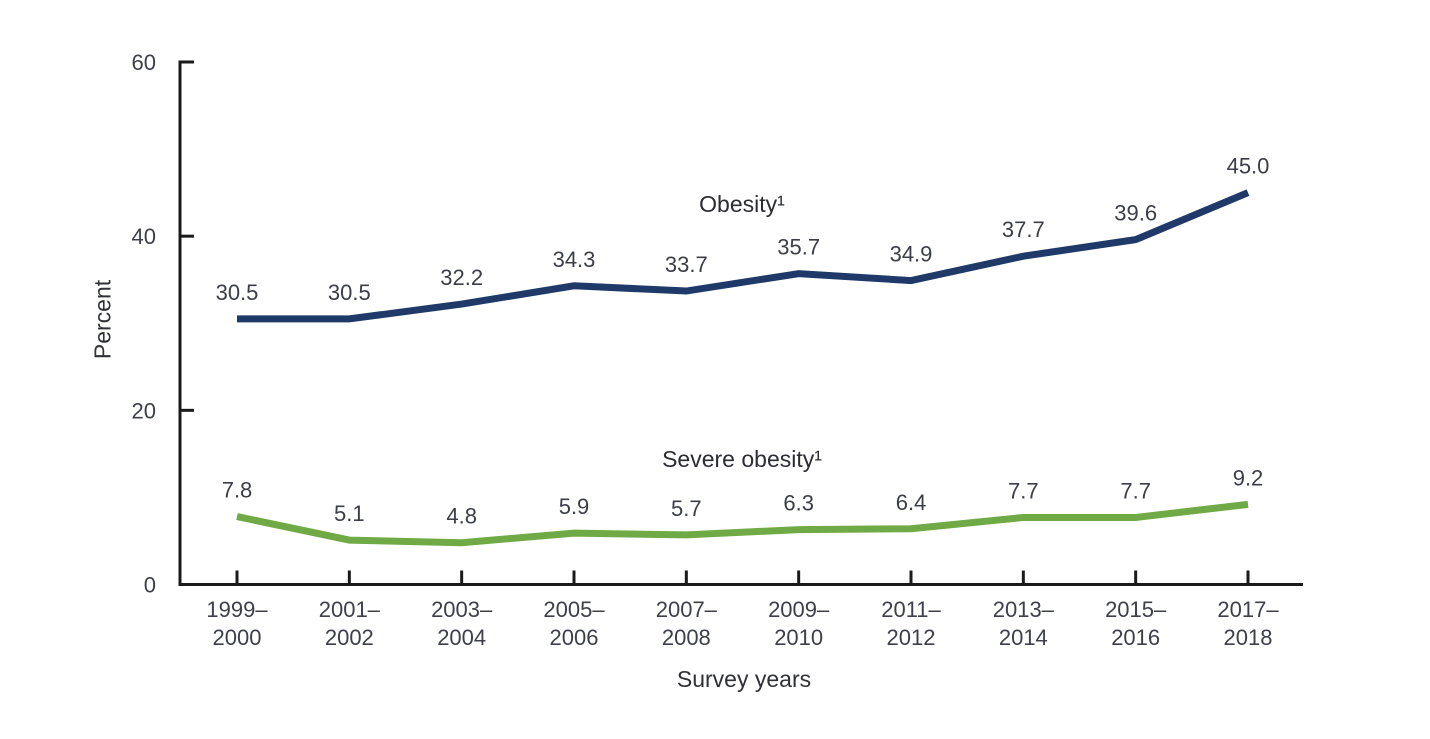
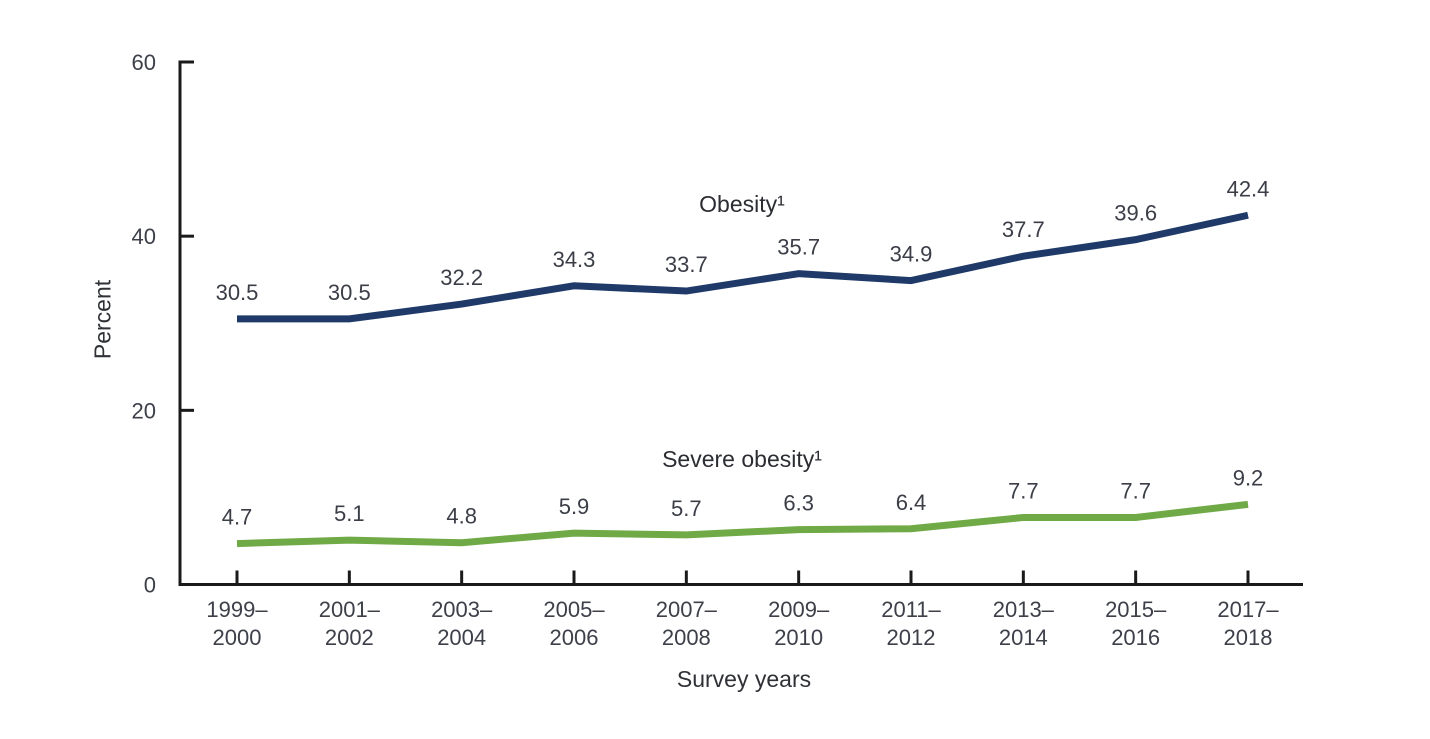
Severe obesity¹/1999–2000: 7.8 -> 4.7
Obesity¹/2017–2018: 45.0 -> 42.4
